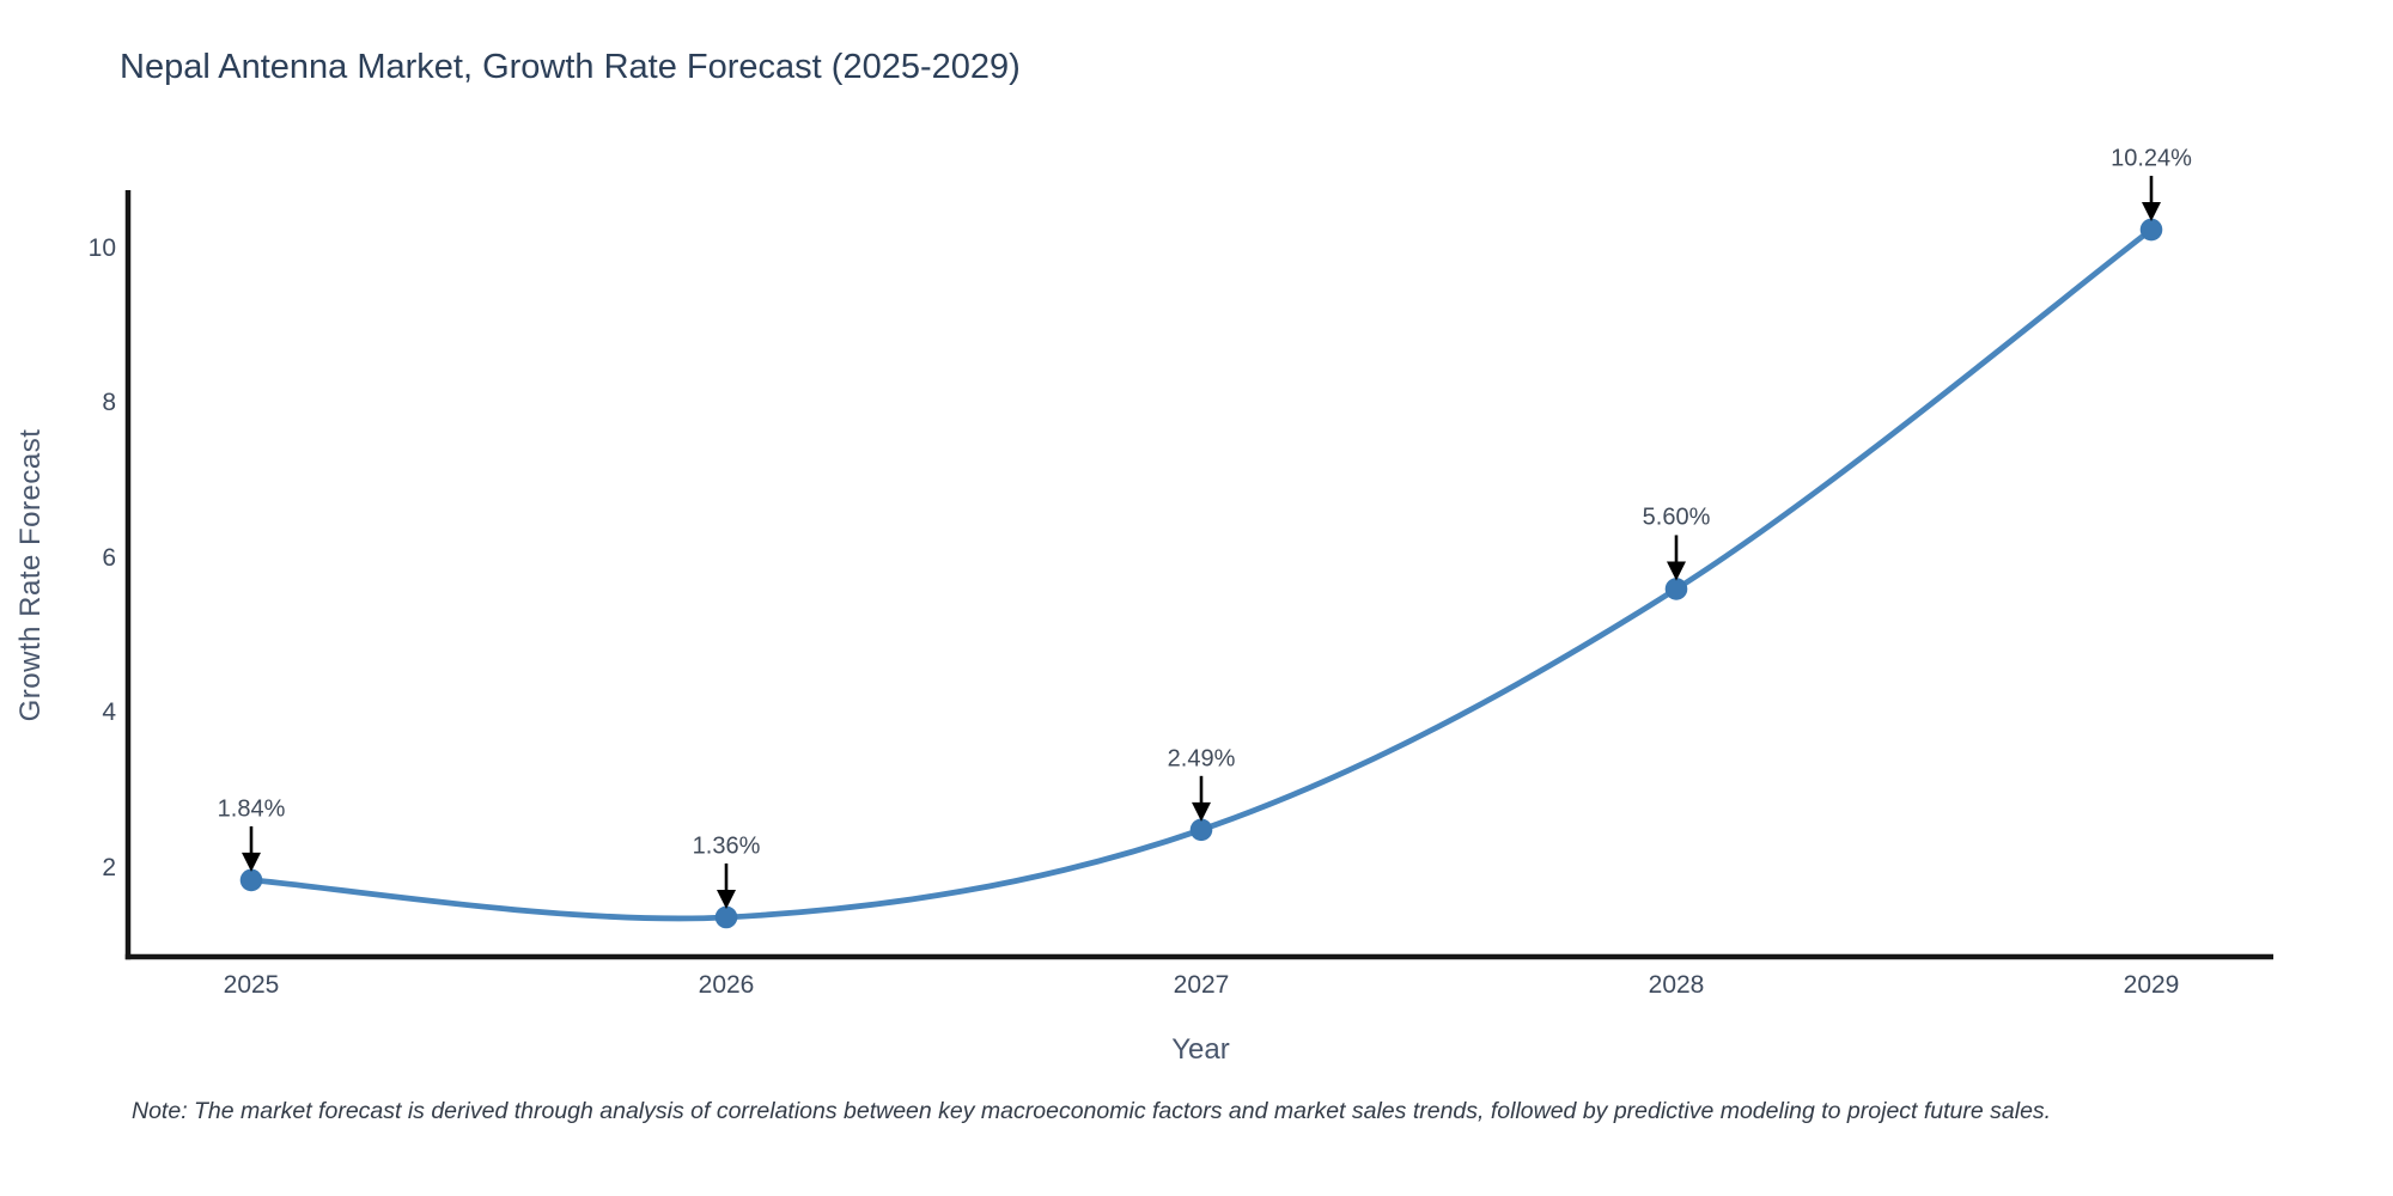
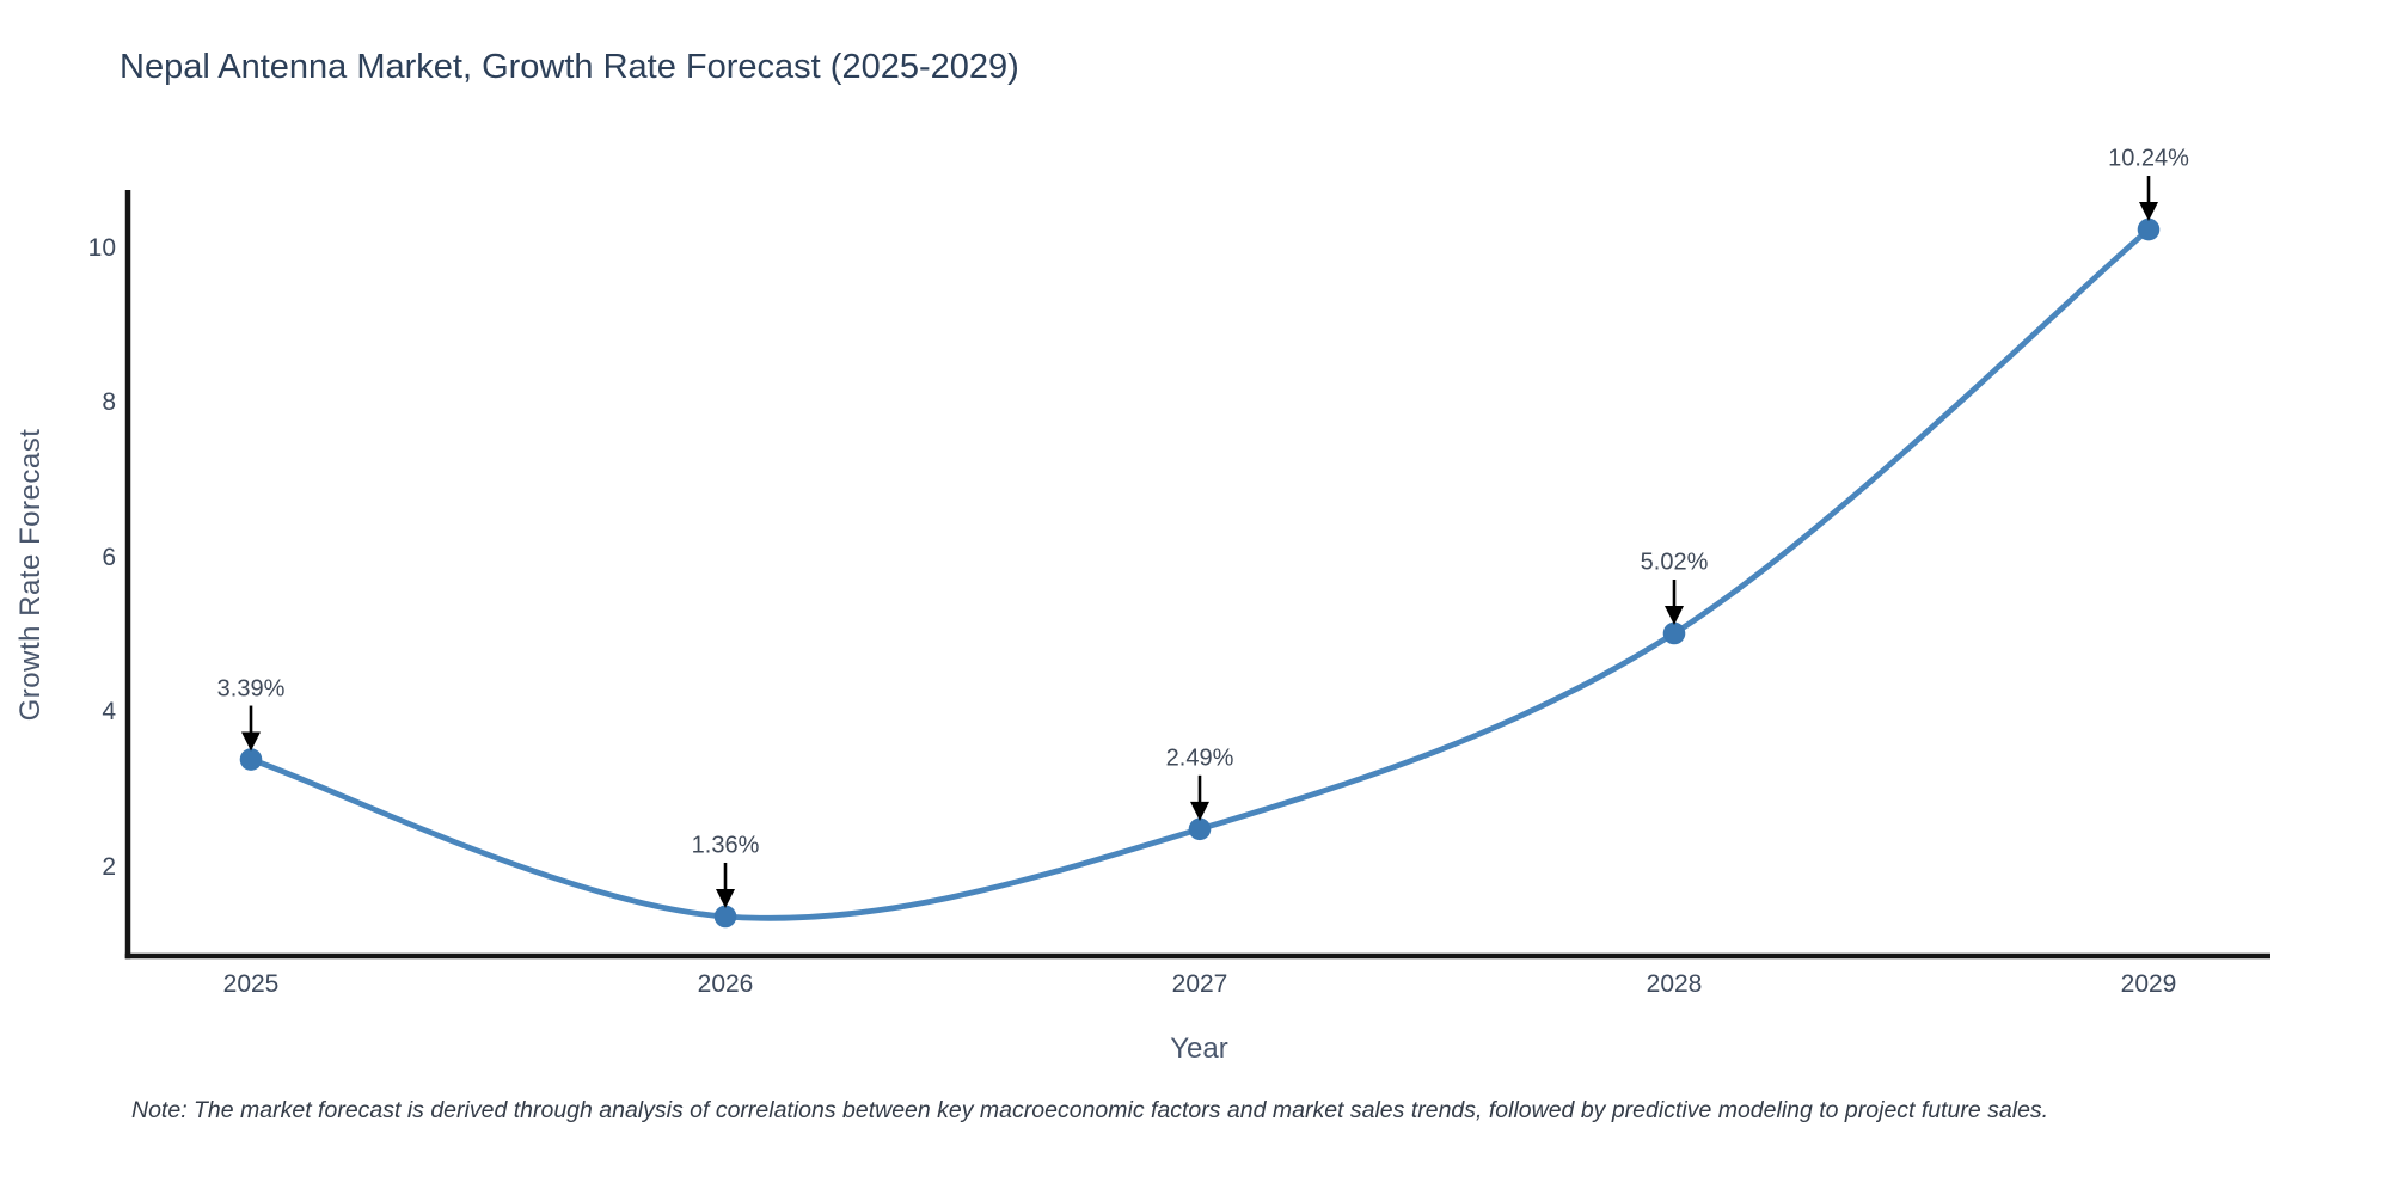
2025: 1.84% -> 3.39%
2028: 5.60% -> 5.02%
